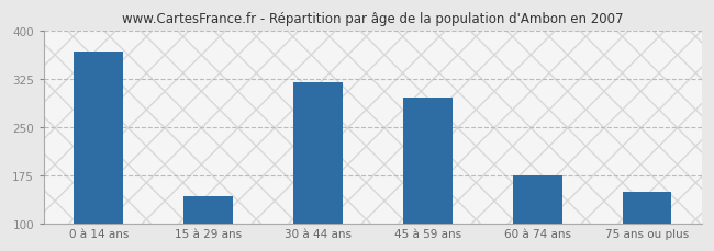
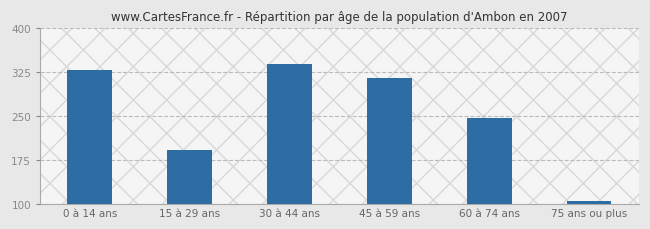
0 à 14 ans: 368 -> 329
15 à 29 ans: 142 -> 192
30 à 44 ans: 320 -> 340
45 à 59 ans: 296 -> 315
60 à 74 ans: 174 -> 246
75 ans ou plus: 150 -> 104
